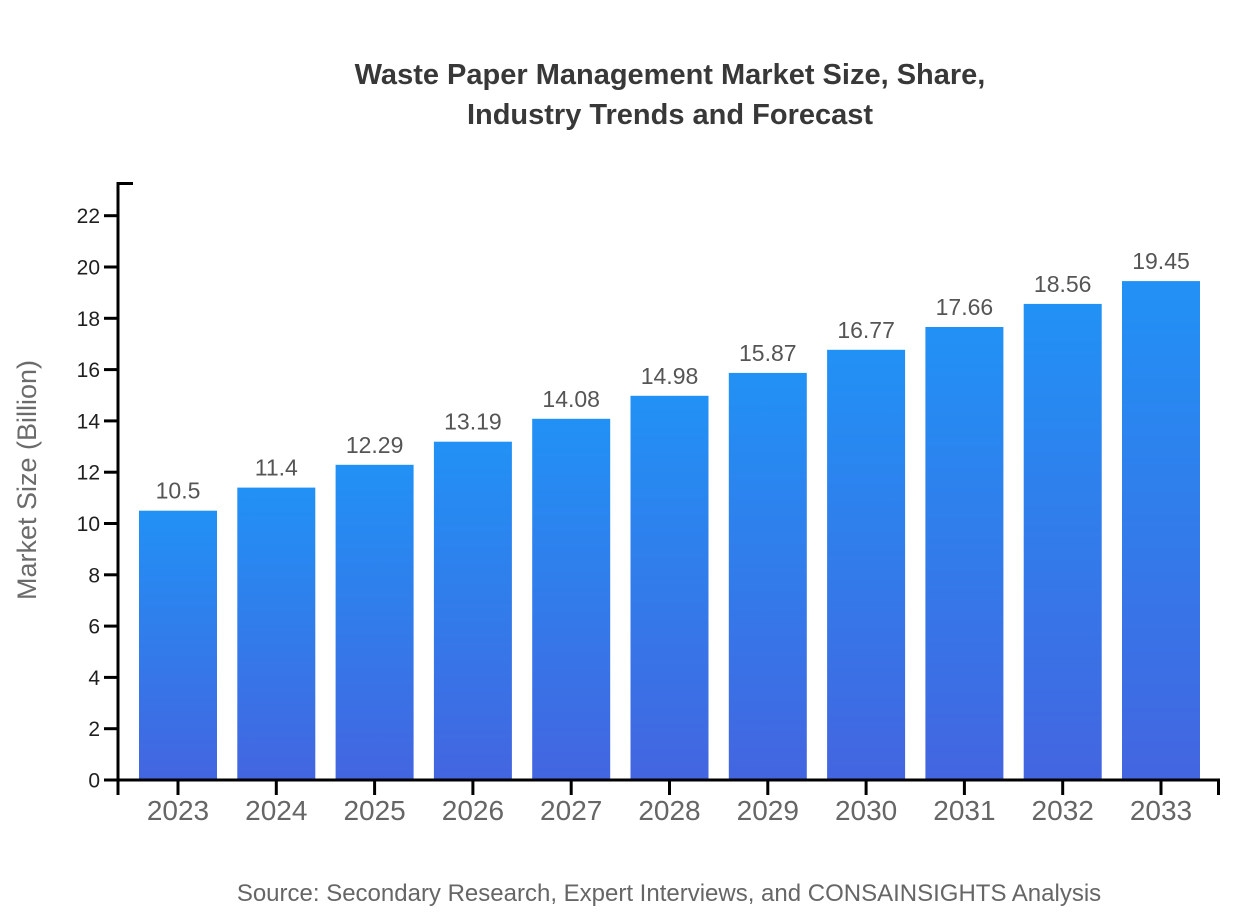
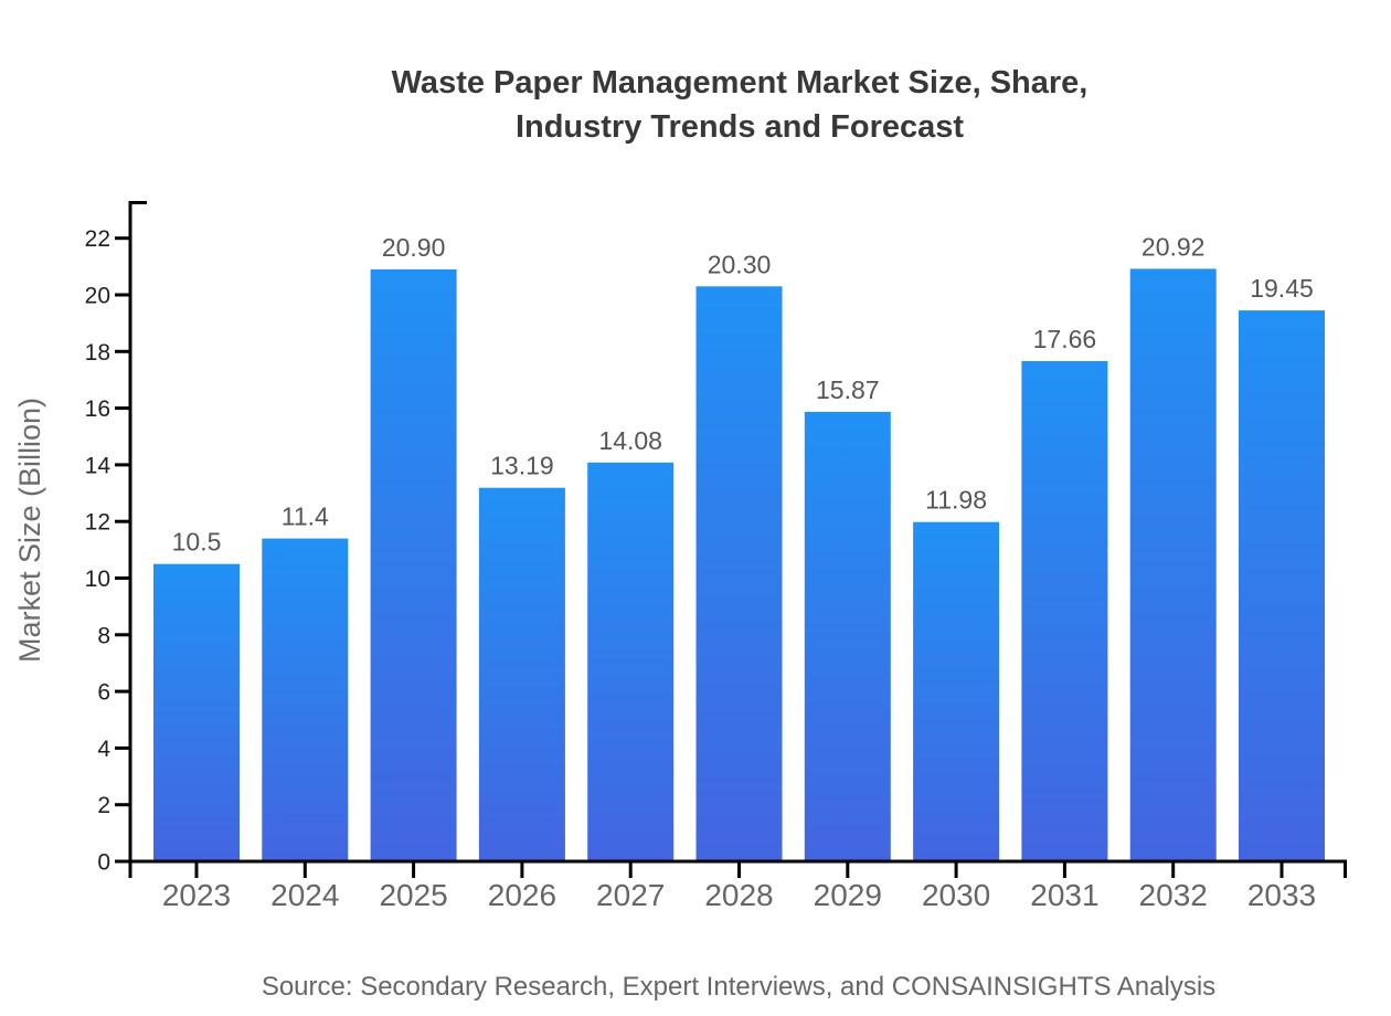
2025: 12.29 -> 20.90
2028: 14.98 -> 20.30
2030: 16.77 -> 11.98
2032: 18.56 -> 20.92
